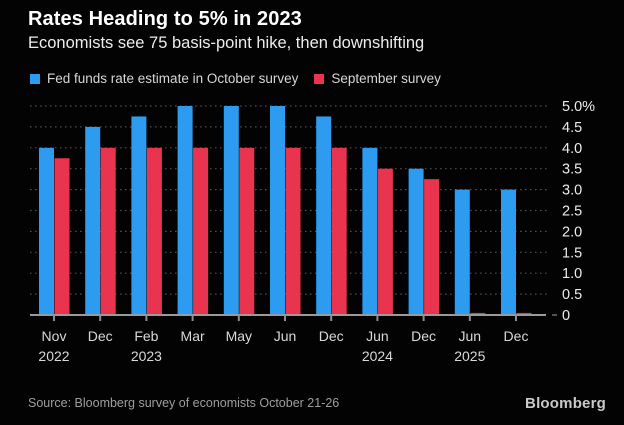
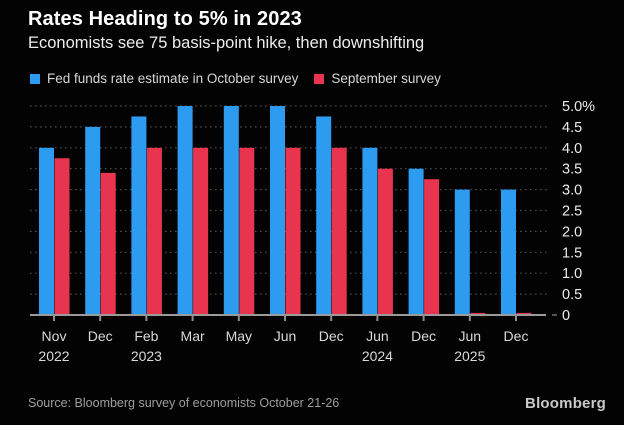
September survey/Dec 2022: 4.0% -> 3.4%
